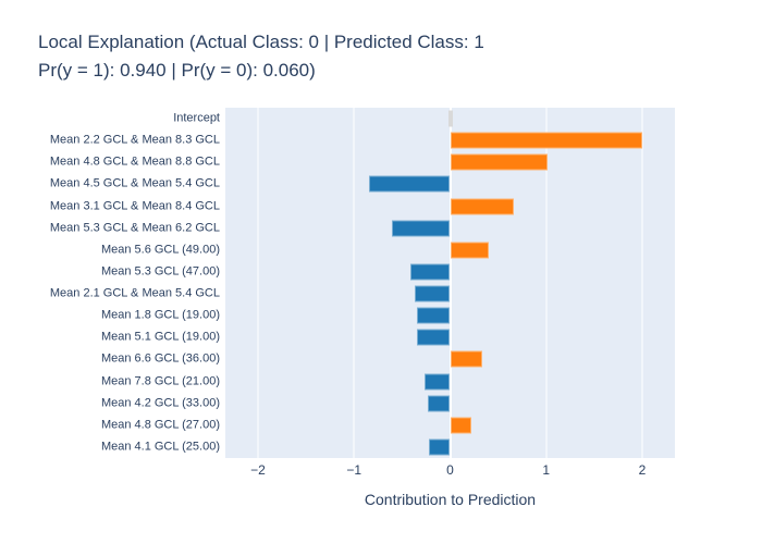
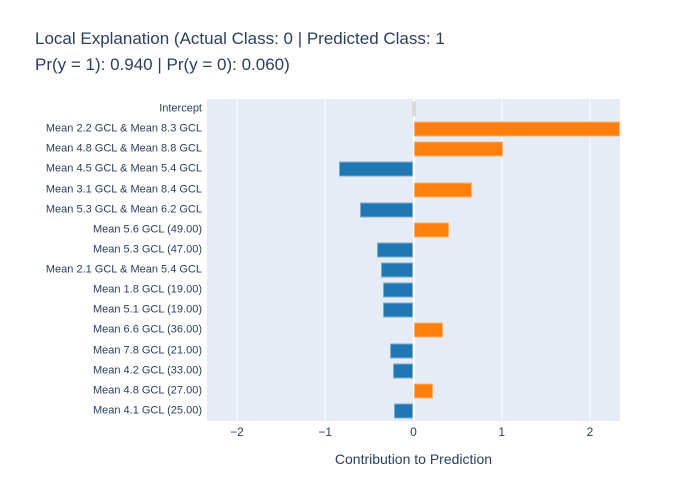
Mean 2.2 GCL & Mean 8.3 GCL: 2.0 -> 2.3
